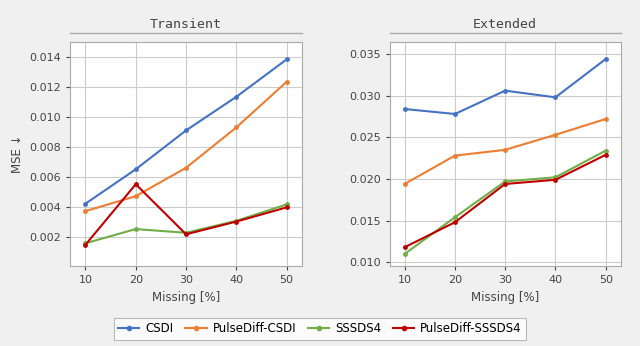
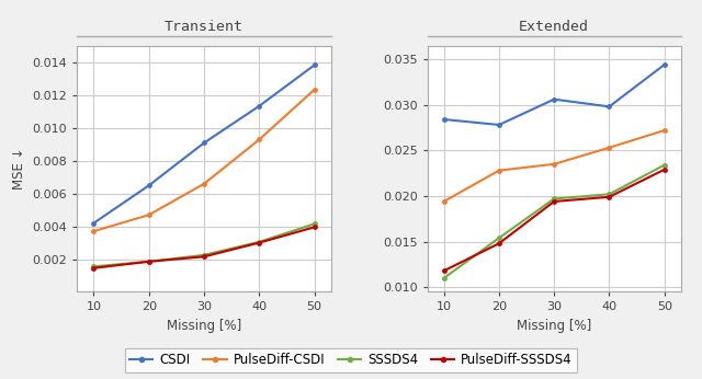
Transient/SSSDS4/20: 0.0025 -> 0.0019
Transient/PulseDiff-SSSDS4/20: 0.0055 -> 0.0019
